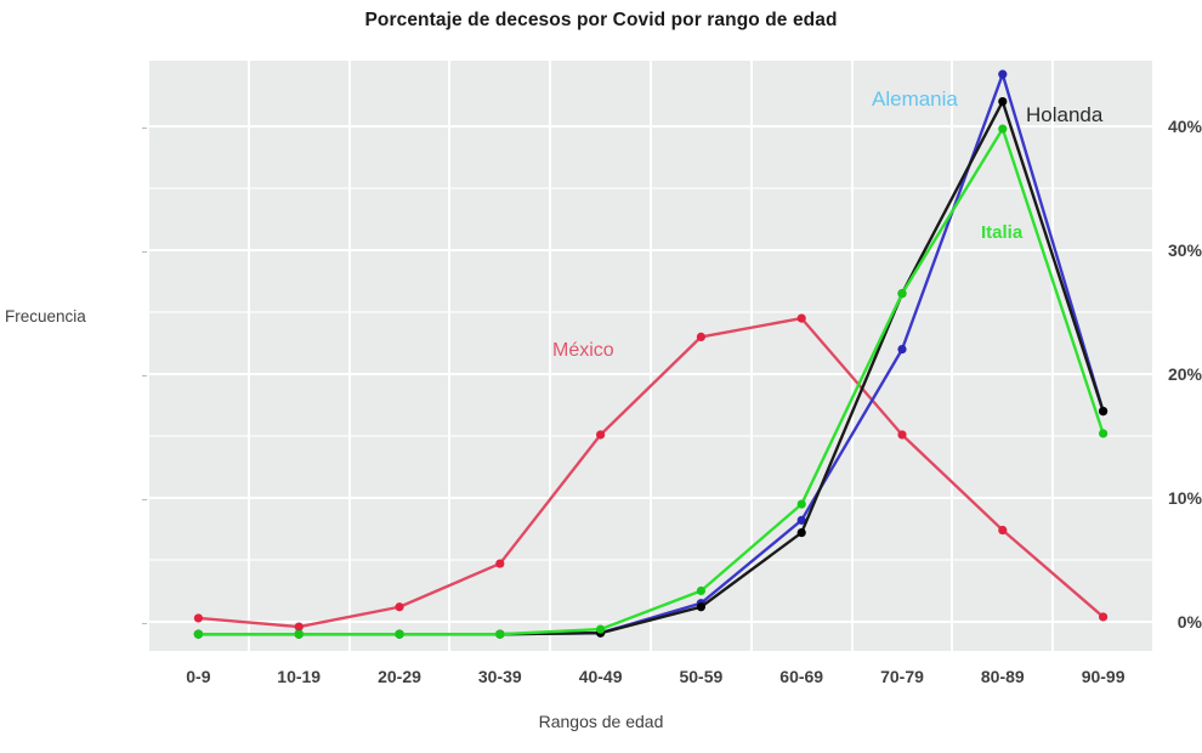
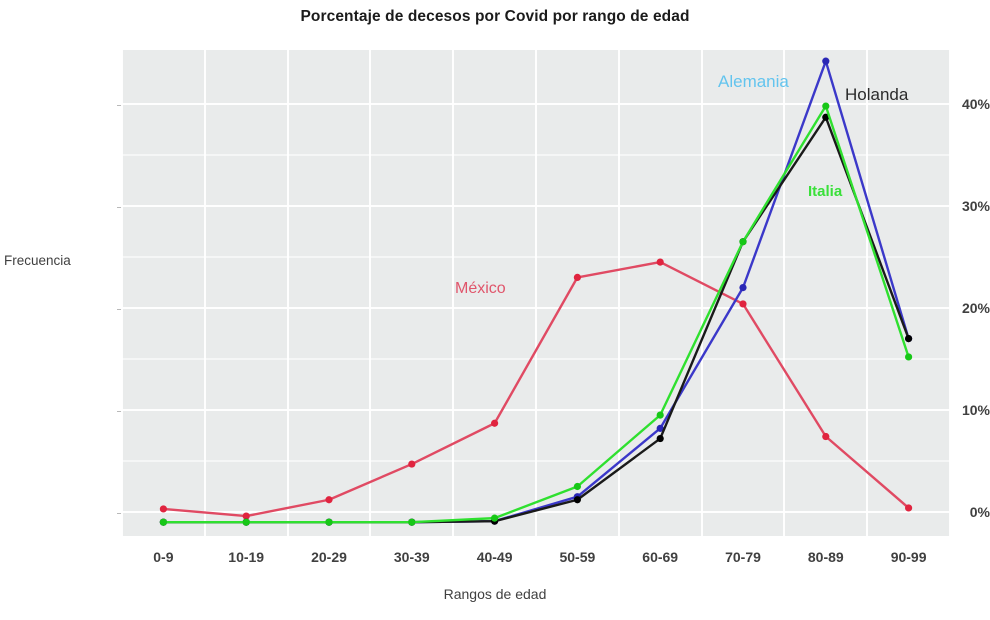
México/40-49: 15.1% -> 8.7%
México/70-79: 15.1% -> 20.4%
Holanda/80-89: 42.0% -> 38.7%
